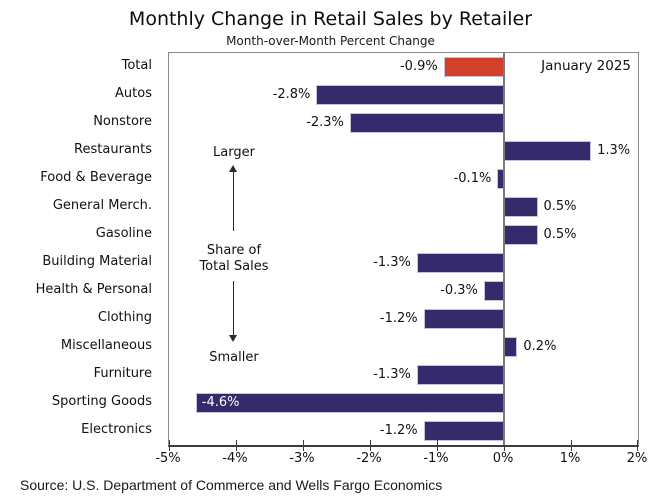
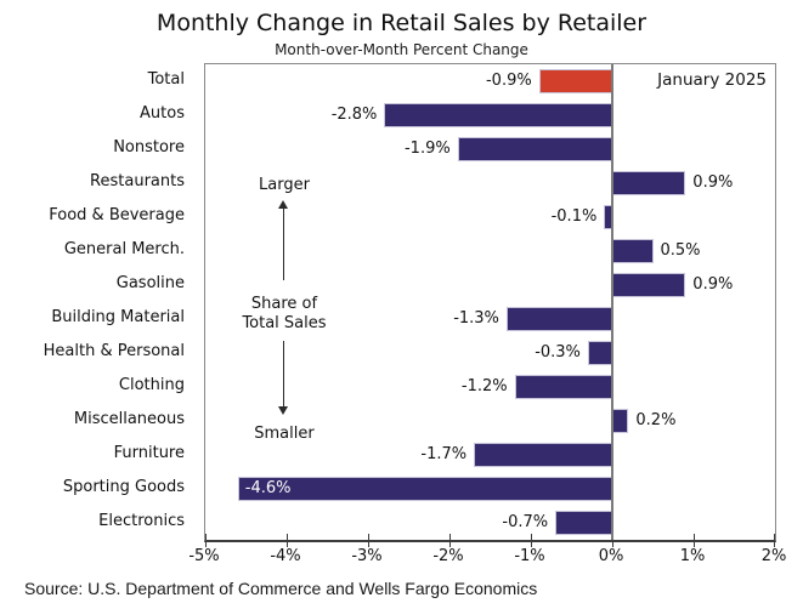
Nonstore: -2.3% -> -1.9%
Restaurants: 1.3% -> 0.9%
Gasoline: 0.5% -> 0.9%
Furniture: -1.3% -> -1.7%
Electronics: -1.2% -> -0.7%
